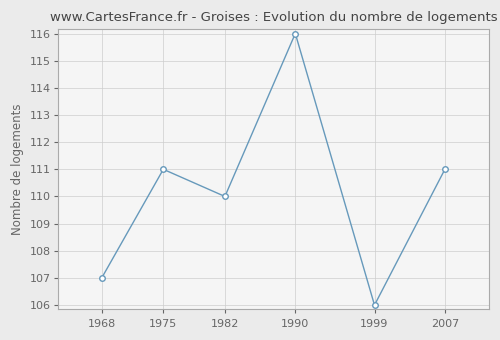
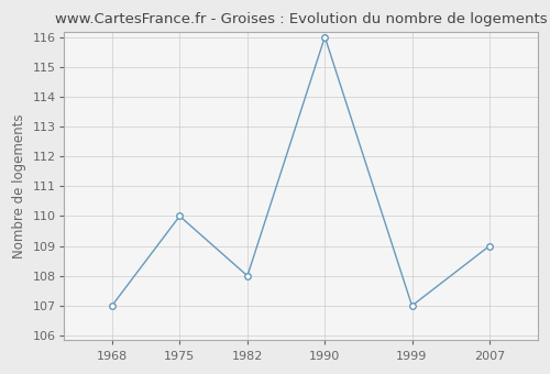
1975: 111 -> 110
1982: 110 -> 108
1999: 106 -> 107
2007: 111 -> 109
